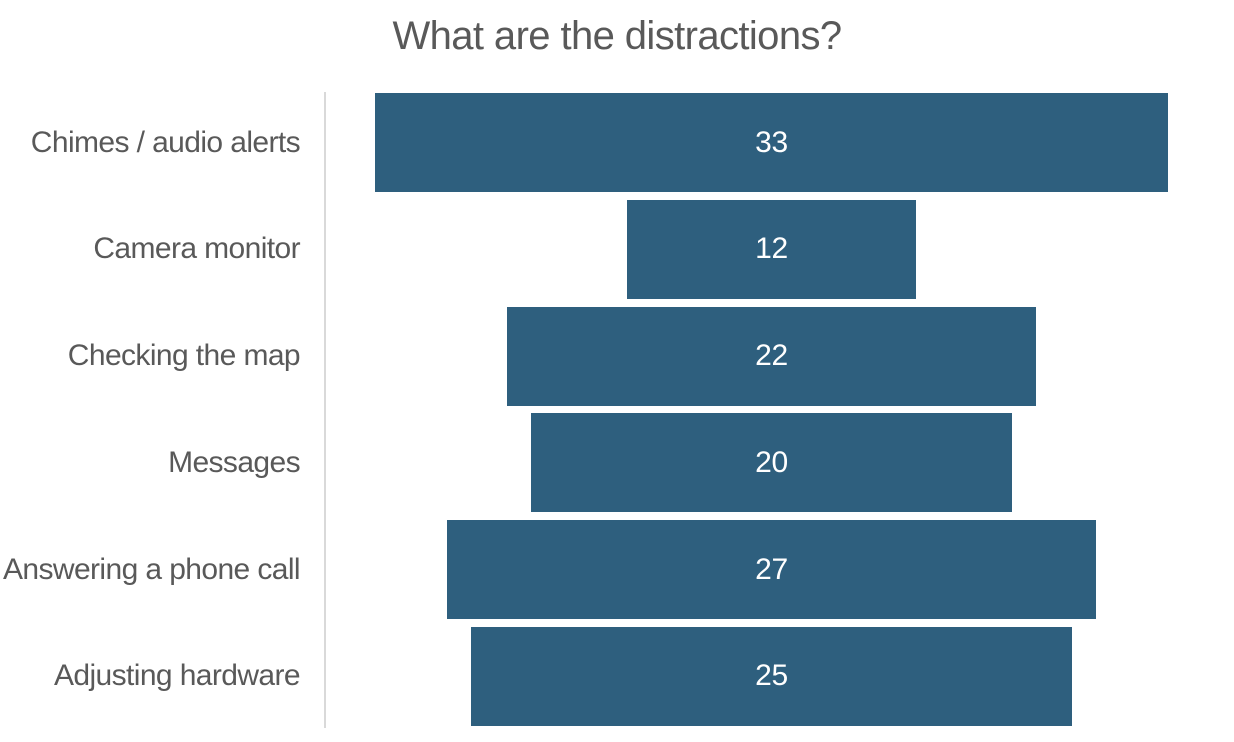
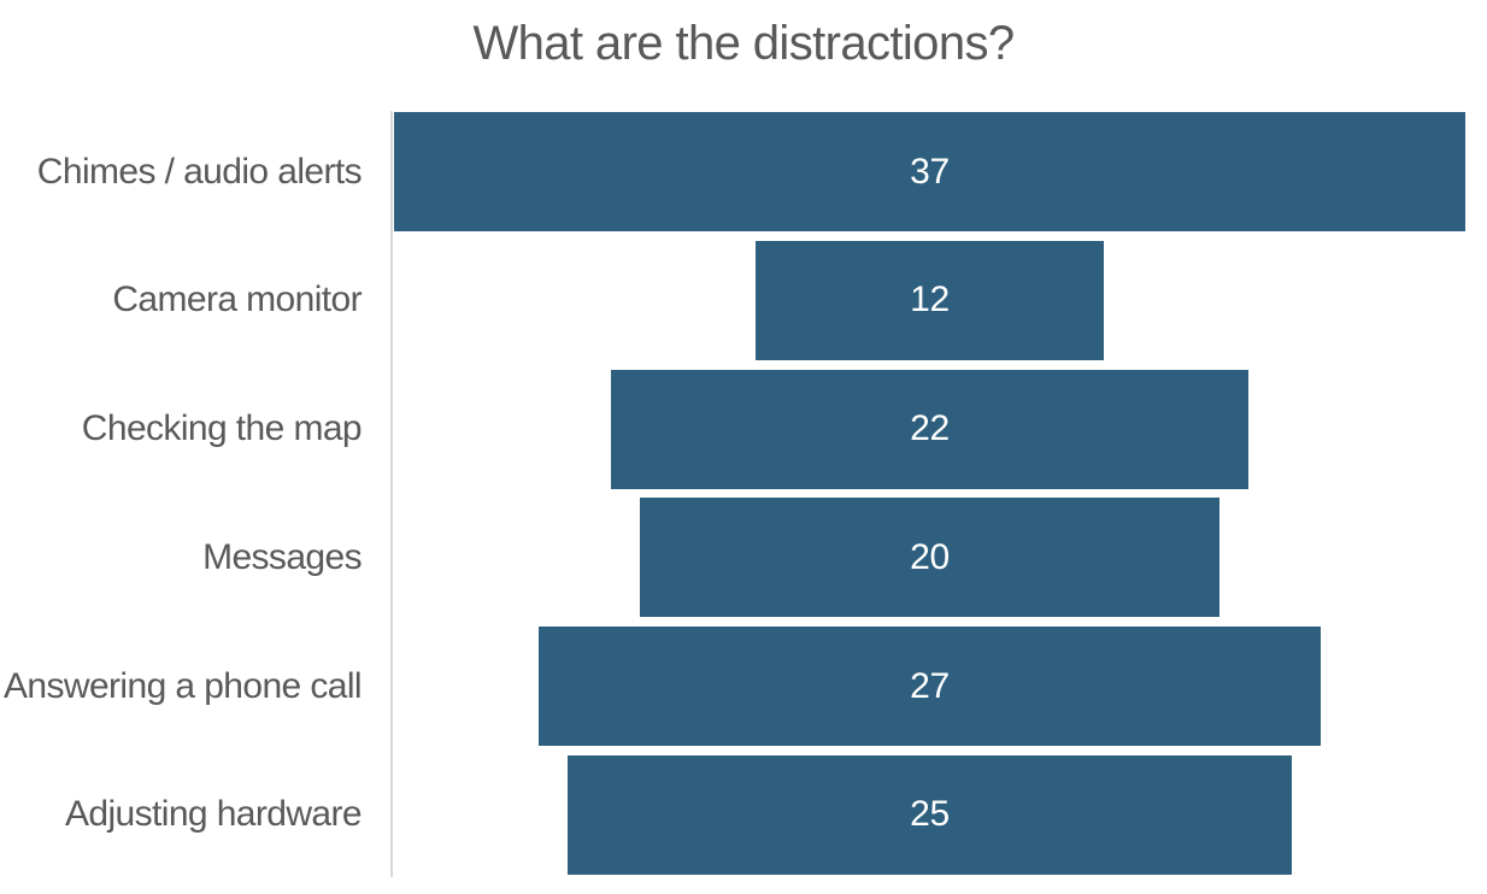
Chimes / audio alerts: 33 -> 37
